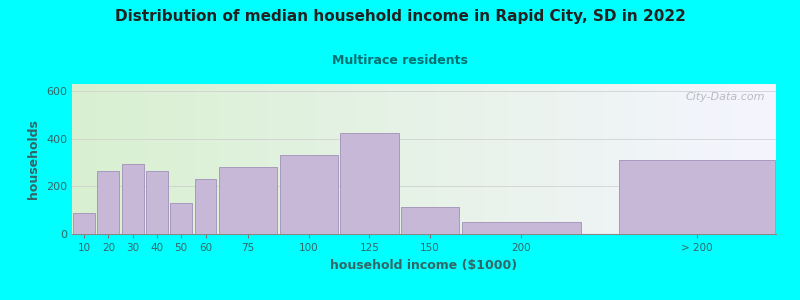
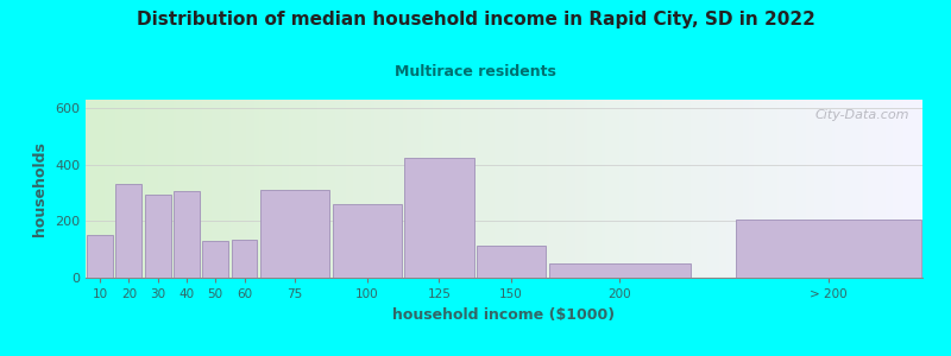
10: 90 -> 150
20: 265 -> 330
40: 265 -> 305
60: 230 -> 135
75: 280 -> 310
100: 330 -> 260
> 200: 310 -> 205
